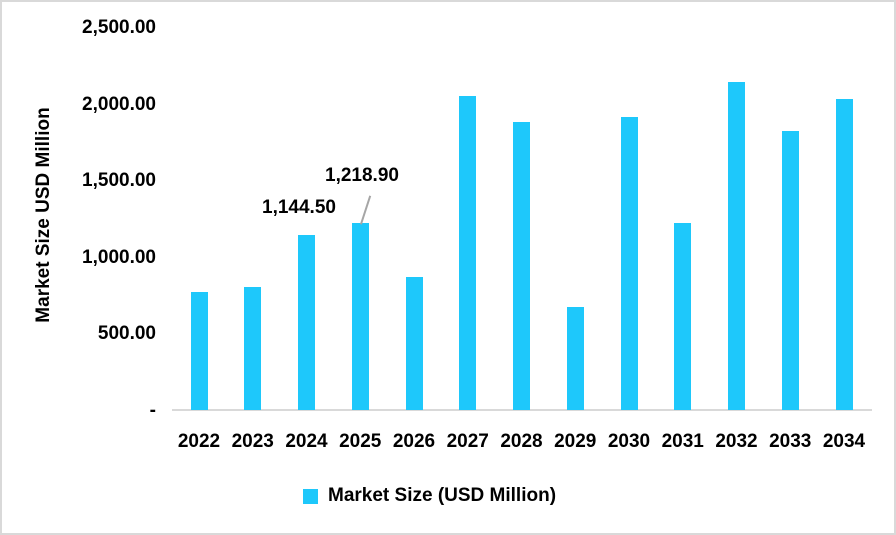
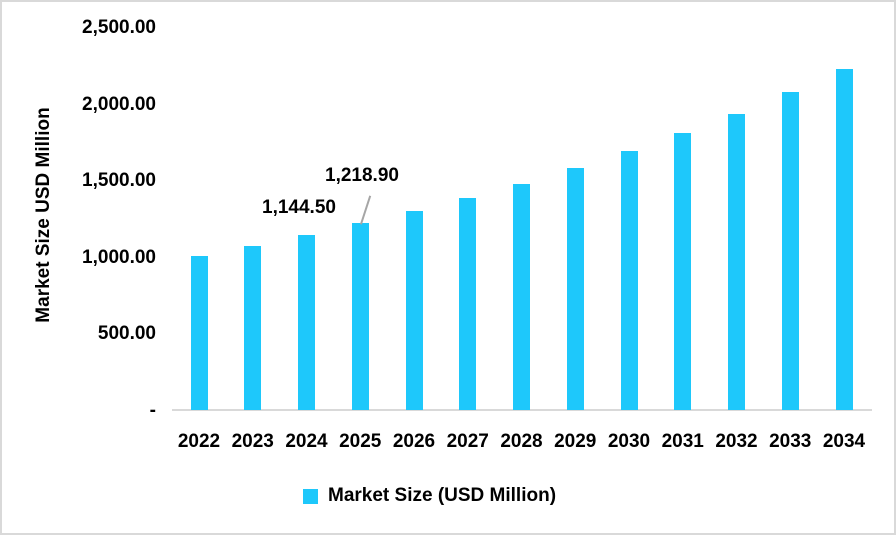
2022: 770 -> 1000
2023: 800 -> 1070
2026: 870 -> 1300
2027: 2050 -> 1380
2028: 1880 -> 1470
2029: 670 -> 1580
2030: 1910 -> 1690
2031: 1220 -> 1810
2032: 2140 -> 1930
2033: 1820 -> 2070
2034: 2030 -> 2220
